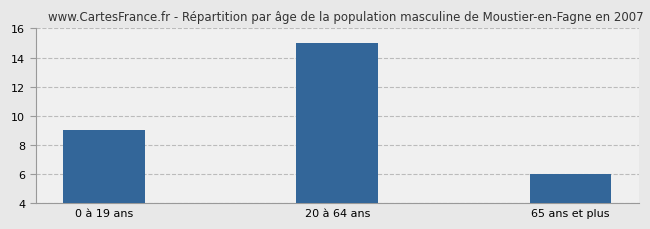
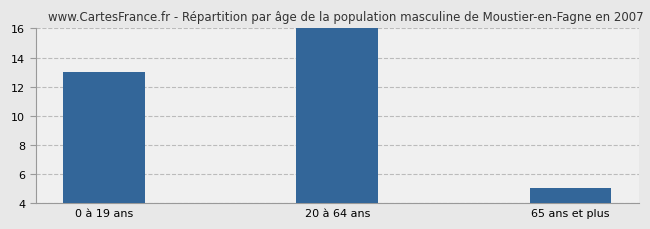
0 à 19 ans: 9 -> 13
20 à 64 ans: 15 -> 16
65 ans et plus: 6 -> 5
